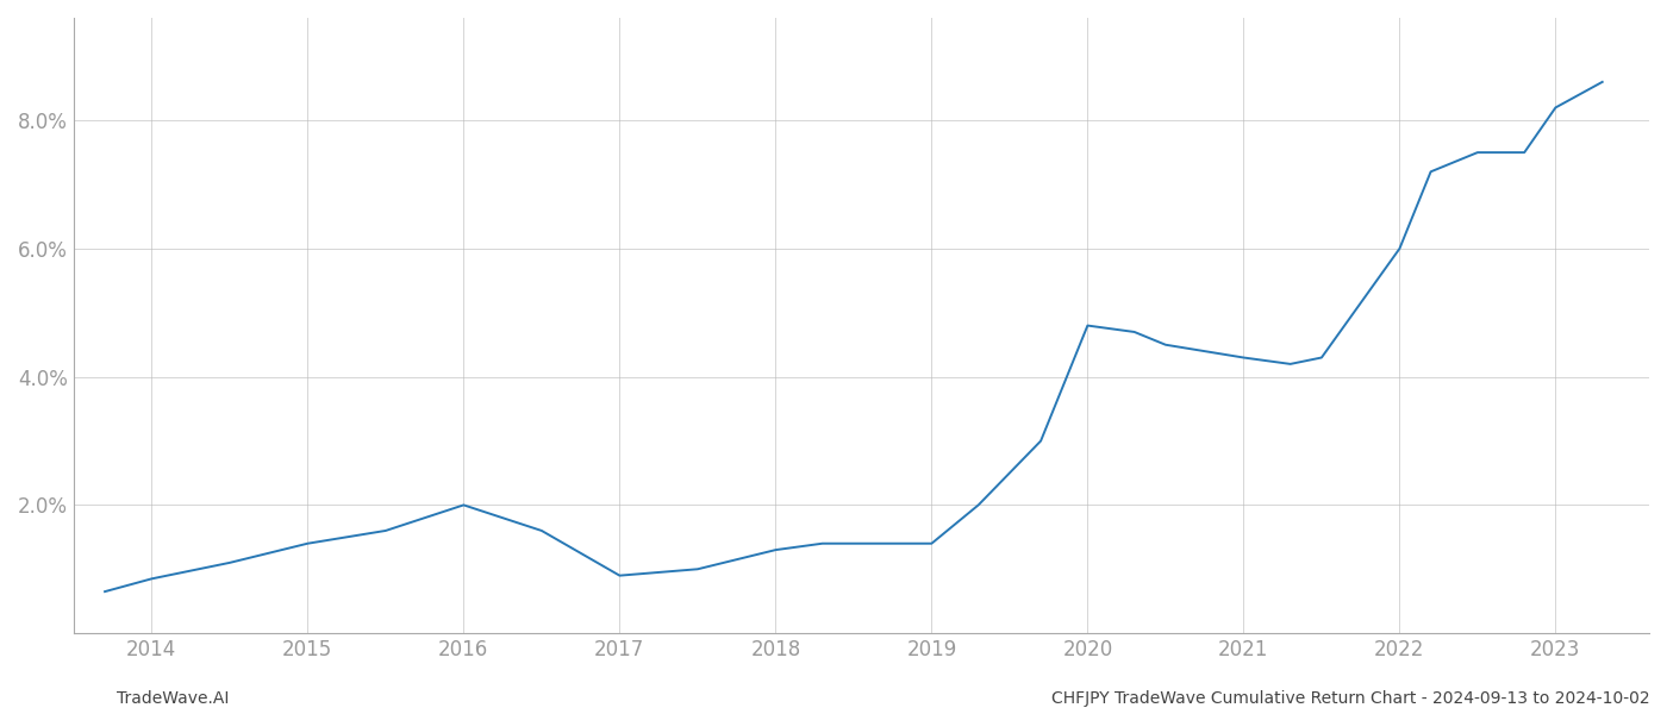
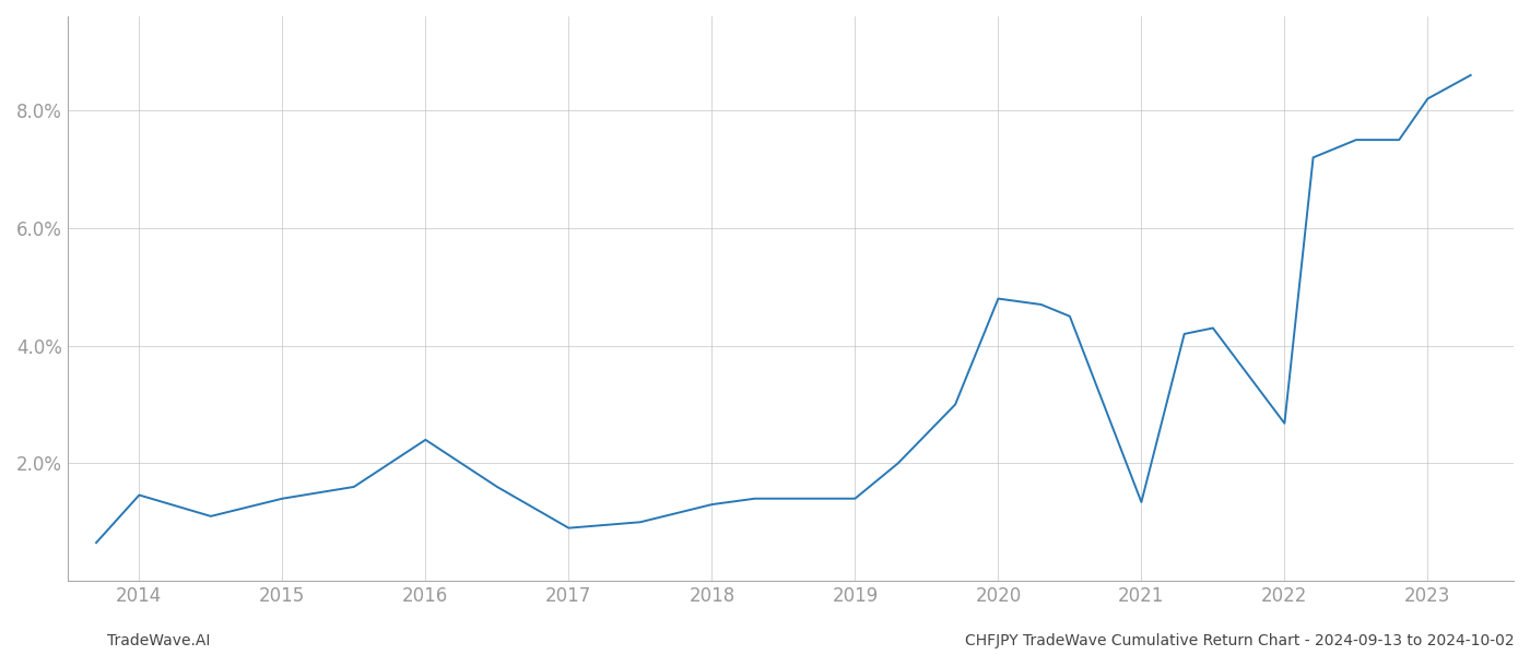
2014: 0.85% -> 1.46%
2016: 2.00% -> 2.40%
2021: 4.30% -> 1.34%
2022: 6.00% -> 2.68%
